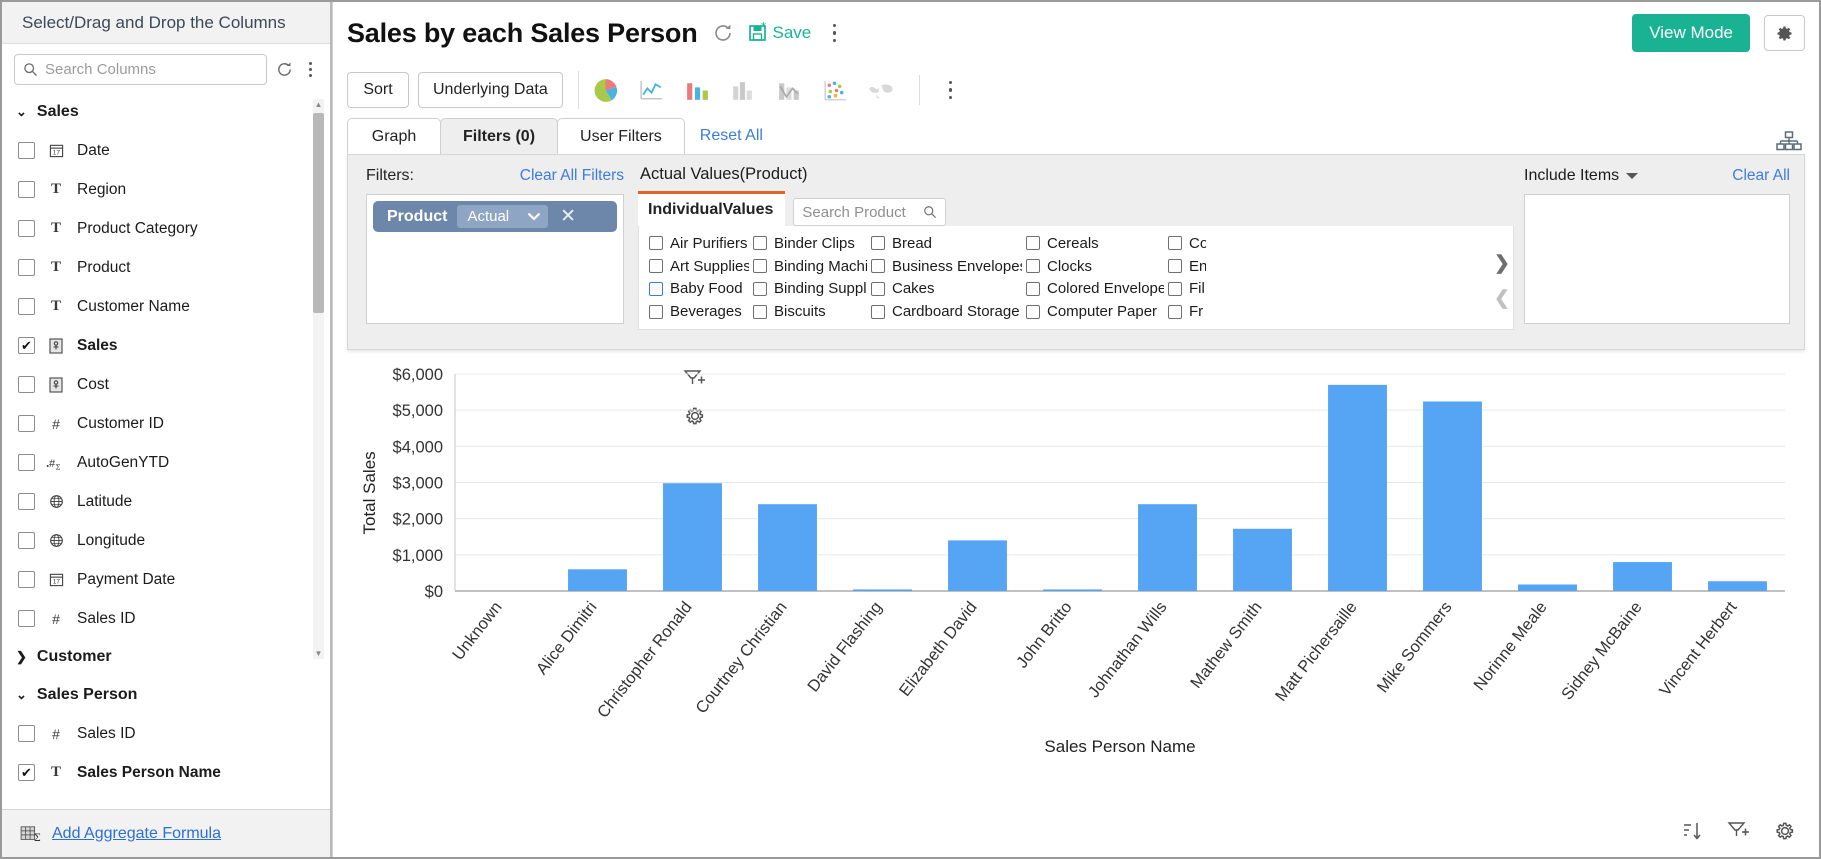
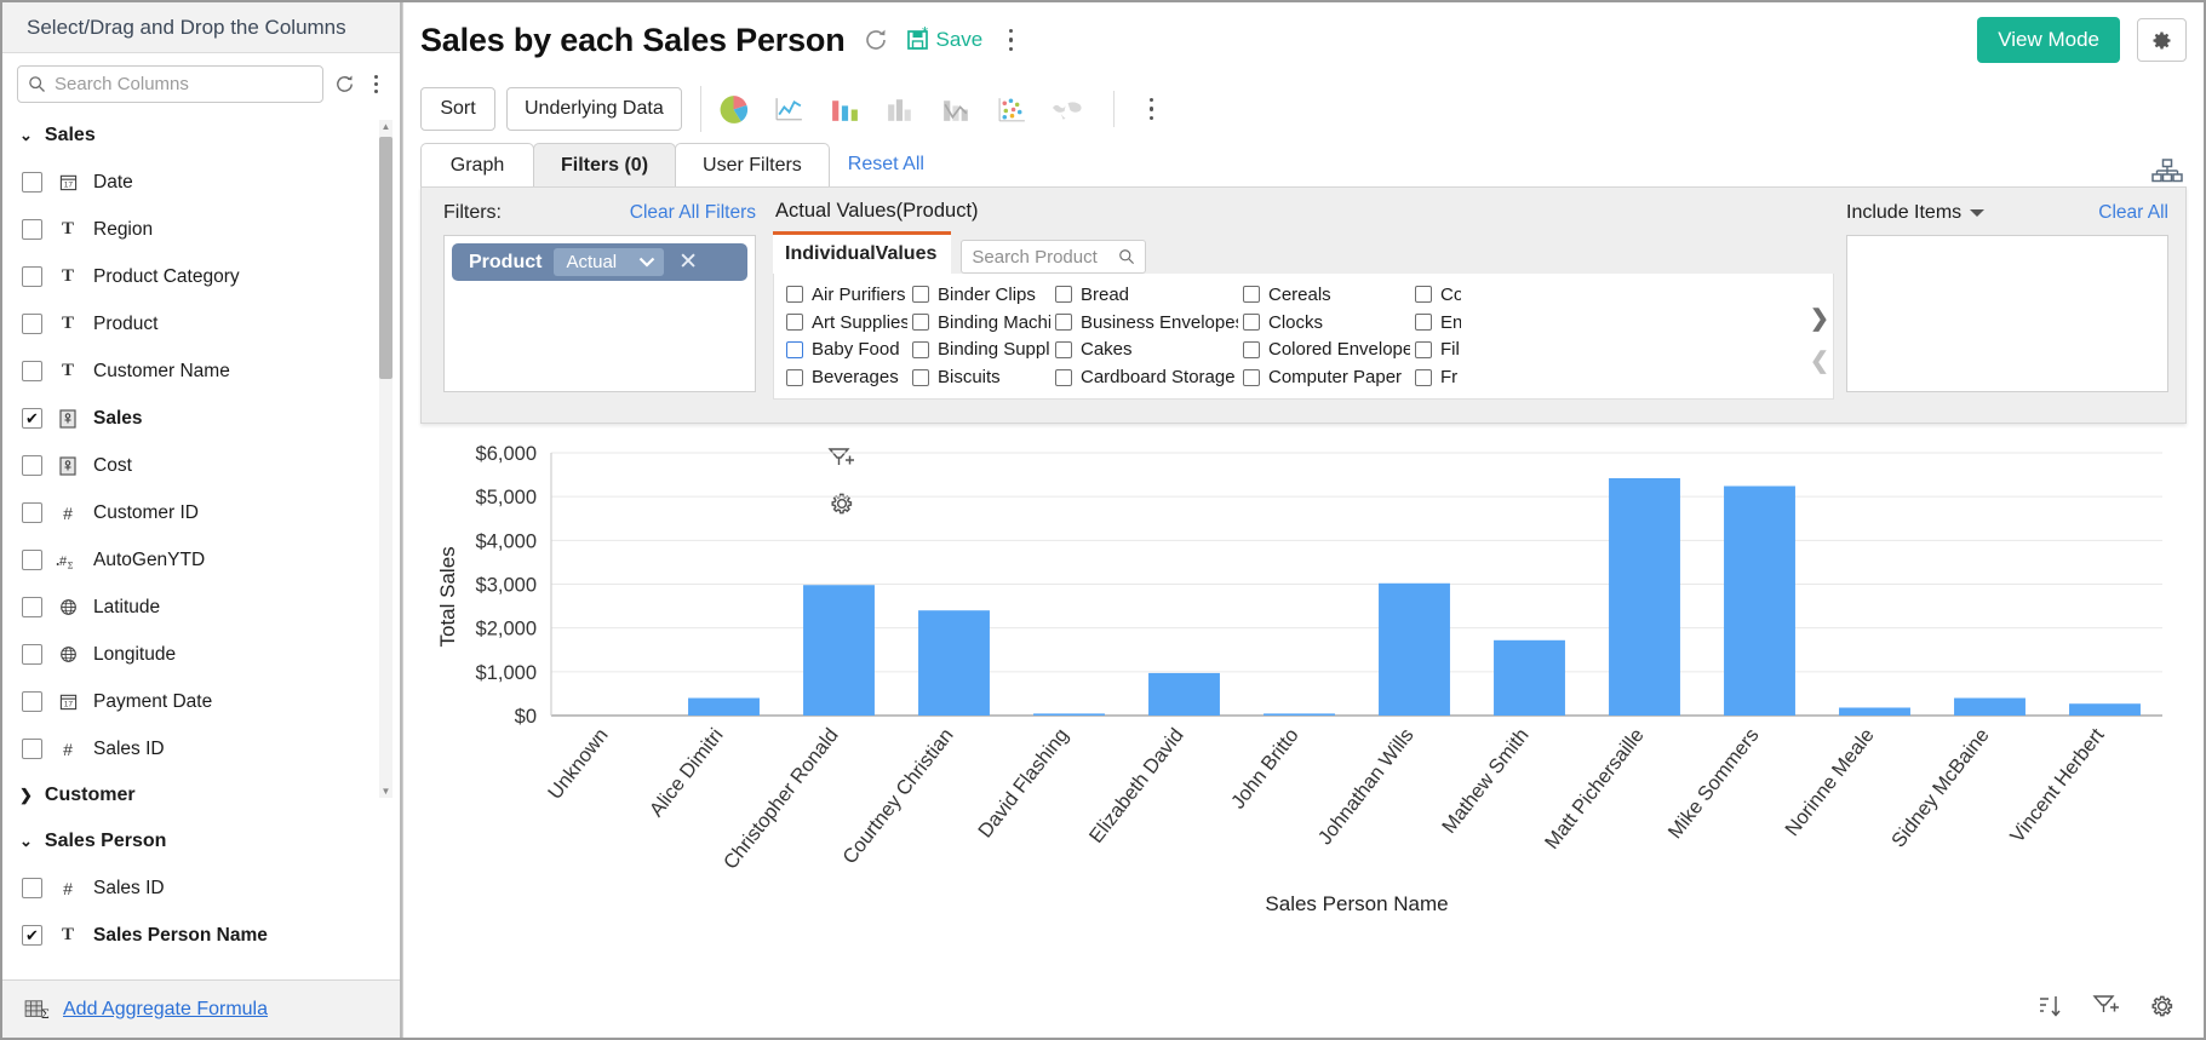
Alice Dimitri: $600 -> $400
Elizabeth David: $1400 -> $1000
Johnathan Wills: $2400 -> $3000
Matt Pichersaille: $5700 -> $5400
Sidney McBaine: $800 -> $400
